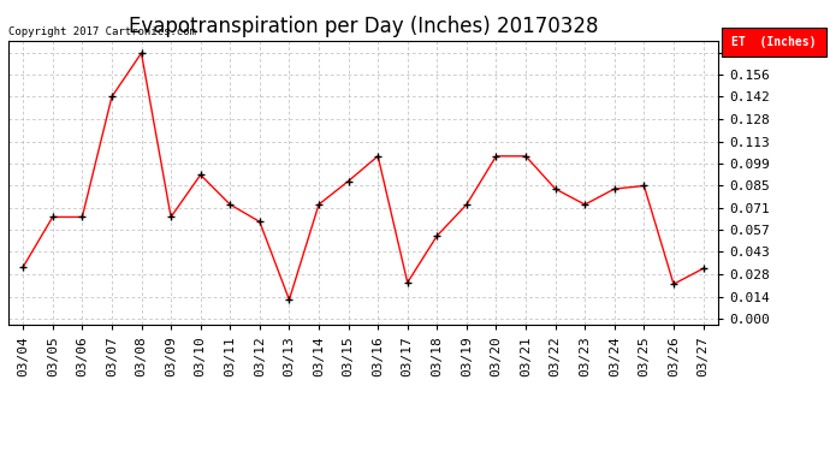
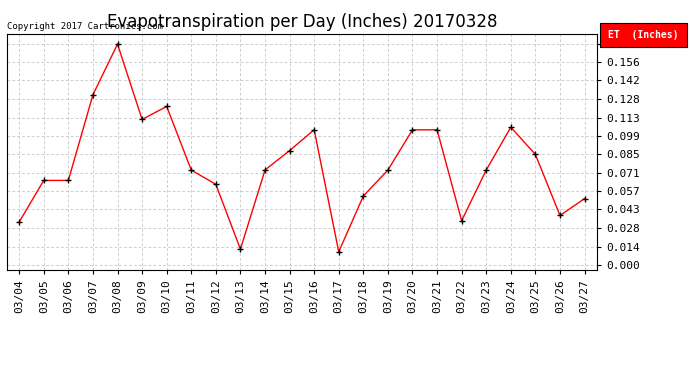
03/07: 0.142 -> 0.131
03/09: 0.065 -> 0.112
03/10: 0.092 -> 0.122
03/17: 0.023 -> 0.010
03/22: 0.083 -> 0.034
03/24: 0.083 -> 0.106
03/26: 0.022 -> 0.038
03/27: 0.032 -> 0.051
